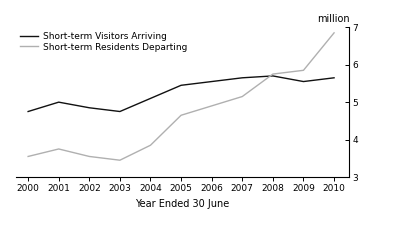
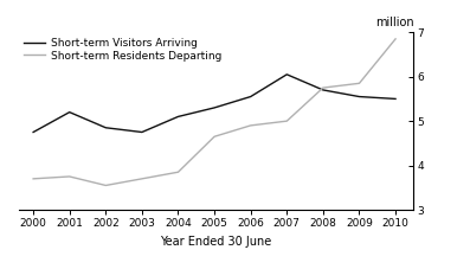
Short-term Residents Departing/2000: 3.55 -> 3.70
Short-term Visitors Arriving/2001: 5.00 -> 5.20
Short-term Residents Departing/2003: 3.45 -> 3.70
Short-term Visitors Arriving/2005: 5.45 -> 5.30
Short-term Visitors Arriving/2007: 5.65 -> 6.05
Short-term Residents Departing/2007: 5.15 -> 5.00
Short-term Visitors Arriving/2010: 5.65 -> 5.50
